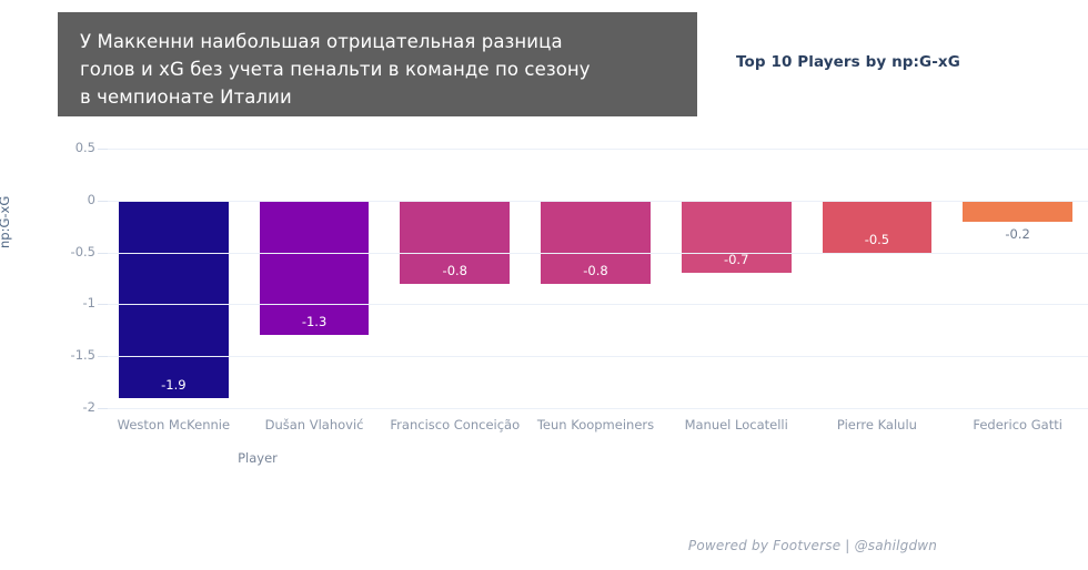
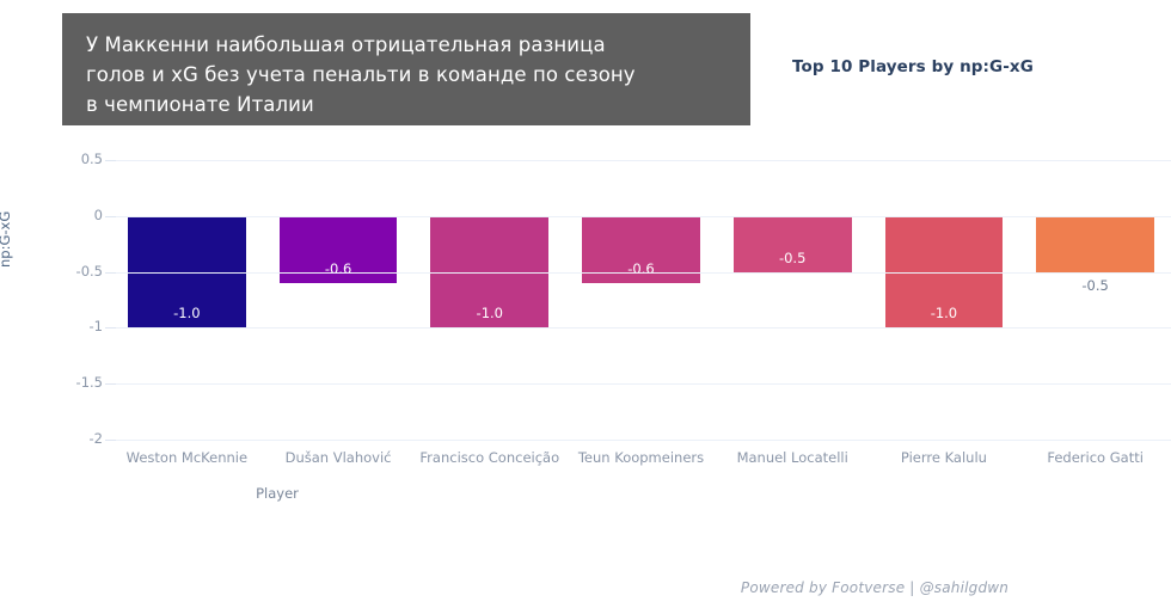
Weston McKennie: -1.9 -> -1.0
Dušan Vlahović: -1.3 -> -0.6
Francisco Conceição: -0.8 -> -1.0
Teun Koopmeiners: -0.8 -> -0.6
Manuel Locatelli: -0.7 -> -0.5
Pierre Kalulu: -0.5 -> -1.0
Federico Gatti: -0.2 -> -0.5
